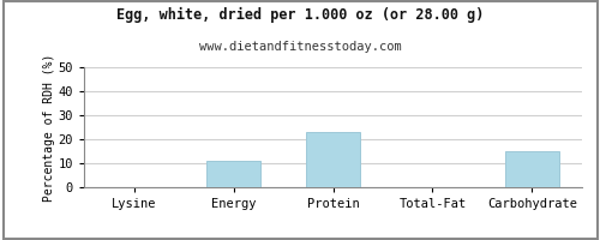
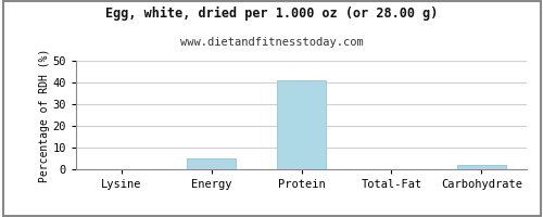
Energy: 11.0 -> 5.2
Protein: 23.0 -> 41.0
Carbohydrate: 15.0 -> 2.0
